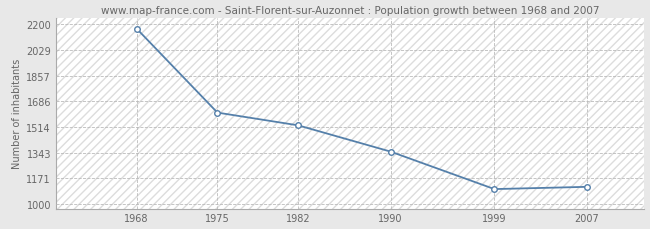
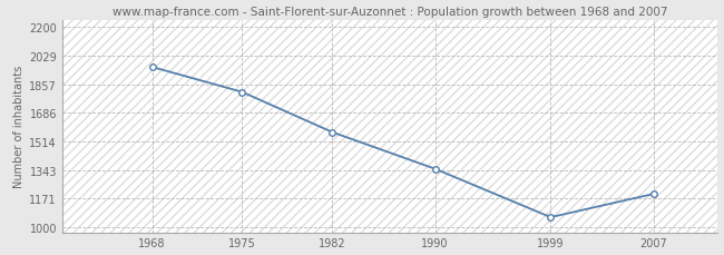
1968: 2170 -> 1960
1975: 1610 -> 1810
1982: 1520 -> 1570
1999: 1100 -> 1060
2007: 1120 -> 1200
